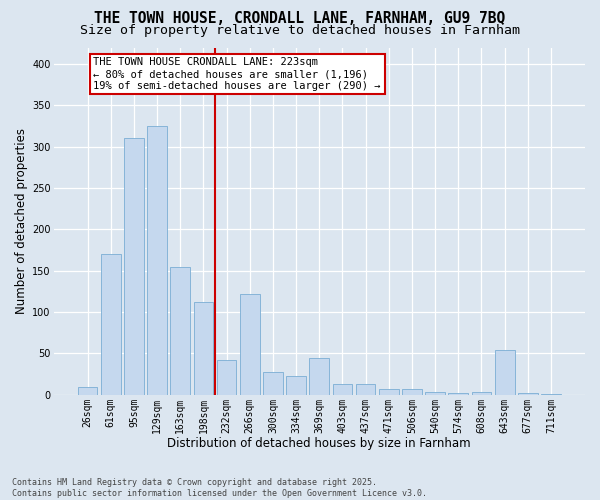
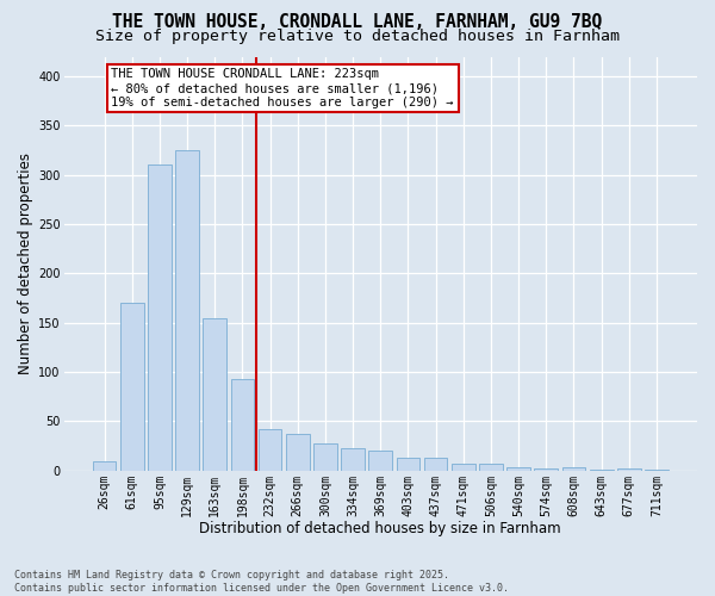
198sqm: 112 -> 93
266sqm: 122 -> 37
369sqm: 44 -> 20
643sqm: 54 -> 1
